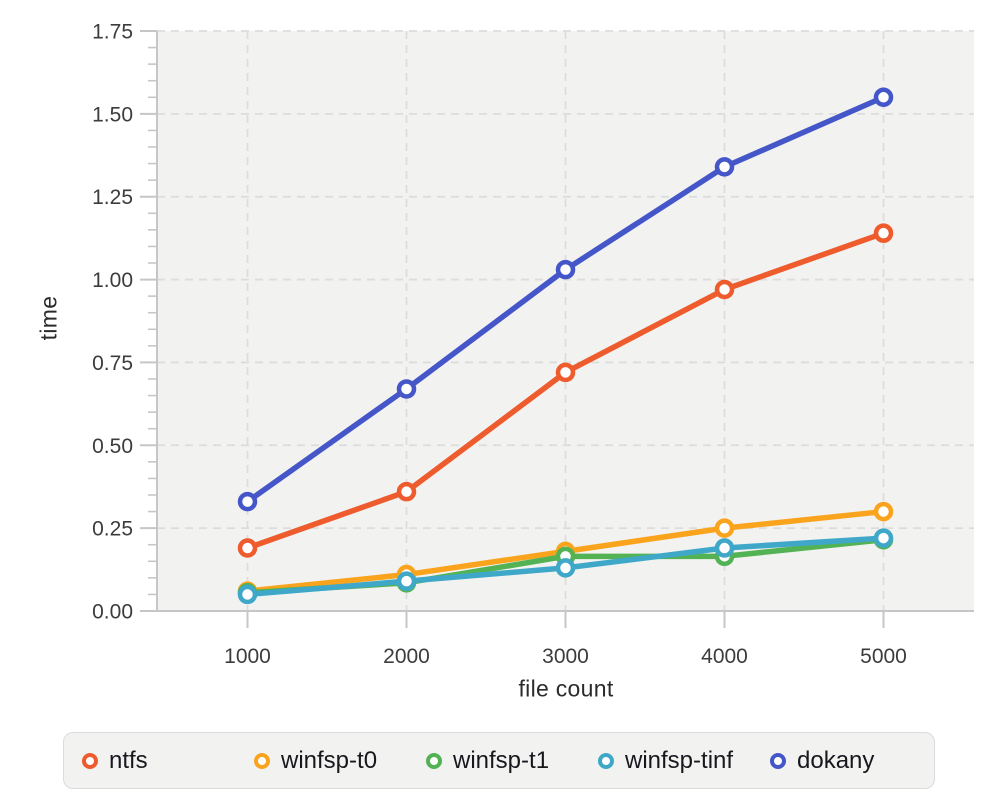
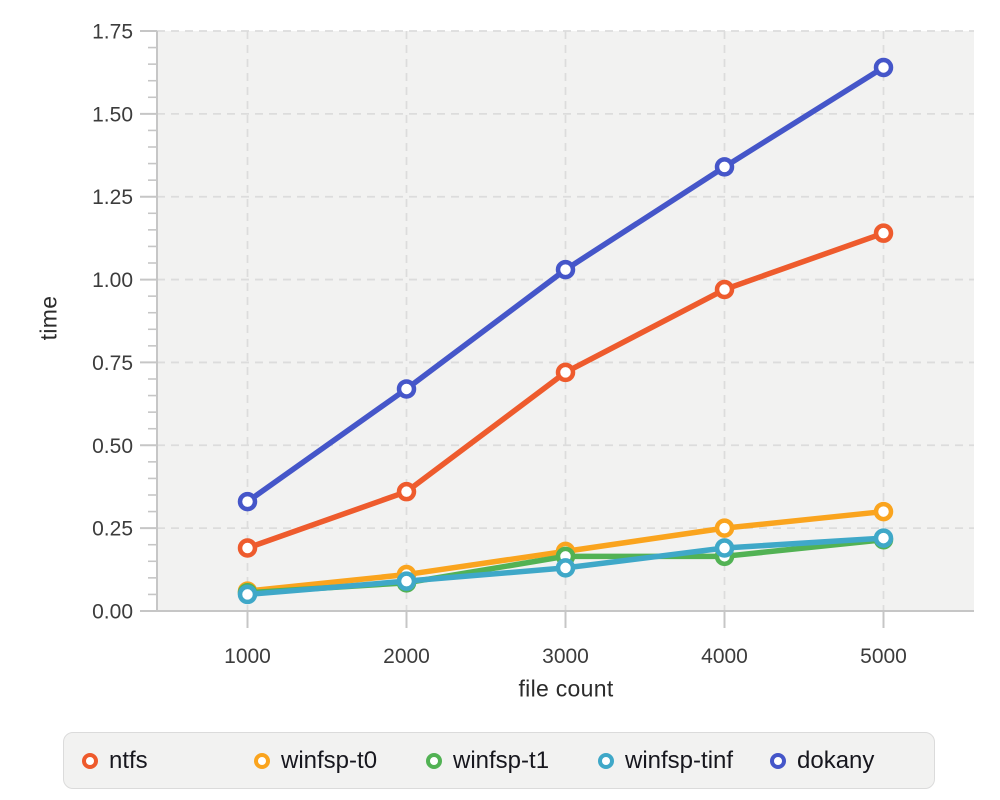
dokany/5000: 1.55 -> 1.64
